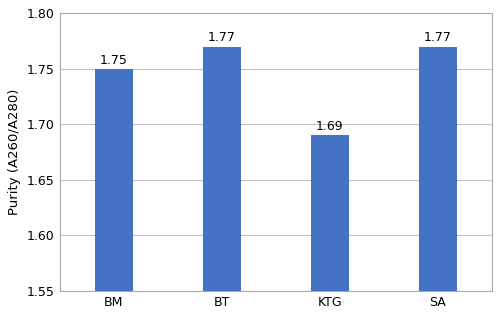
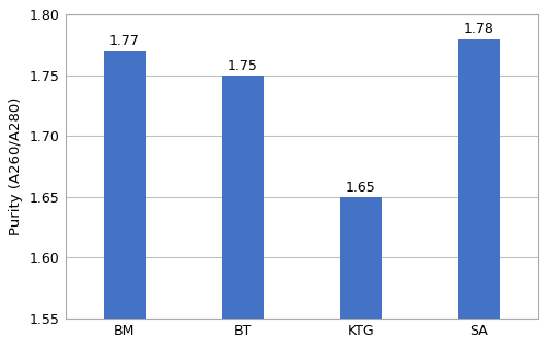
BM: 1.75 -> 1.77
BT: 1.77 -> 1.75
KTG: 1.69 -> 1.65
SA: 1.77 -> 1.78
